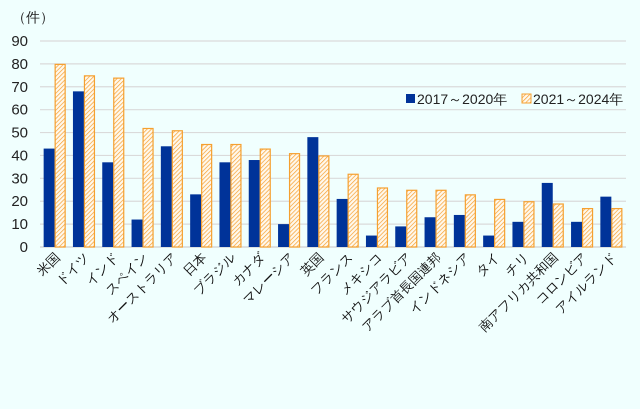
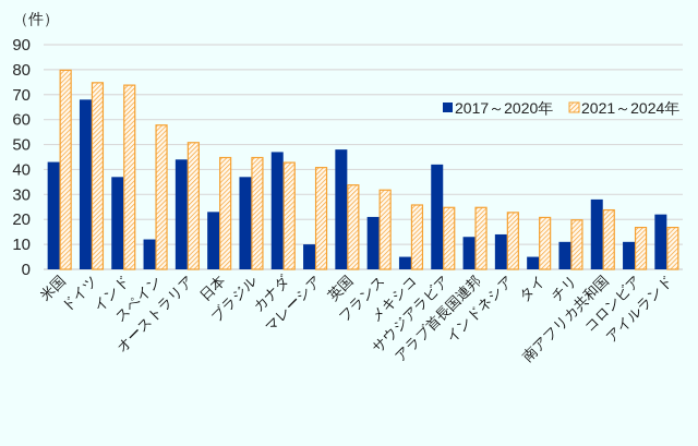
2021～2024年/スペイン: 52 -> 58
2017～2020年/カナダ: 38 -> 47
2021～2024年/英国: 40 -> 34
2017～2020年/サウジアラビア: 9 -> 42
2021～2024年/南アフリカ共和国: 19 -> 24
